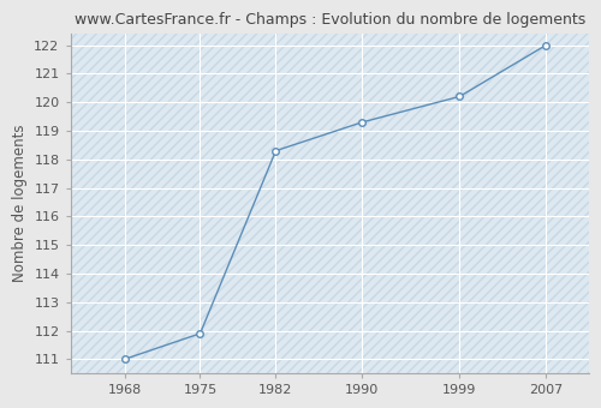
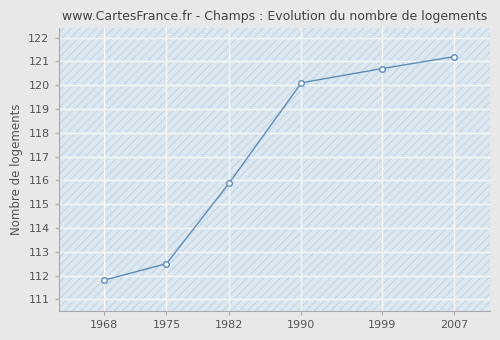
1968: 111.0 -> 111.8
1975: 111.9 -> 112.5
1982: 118.3 -> 115.9
1990: 119.3 -> 120.1
1999: 120.2 -> 120.7
2007: 122.0 -> 121.2
